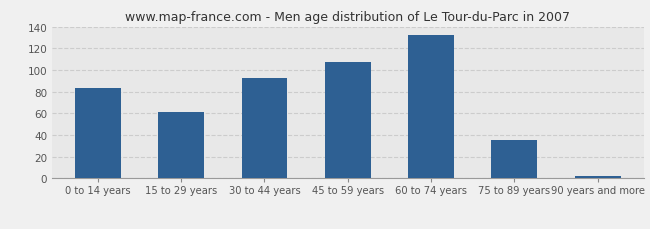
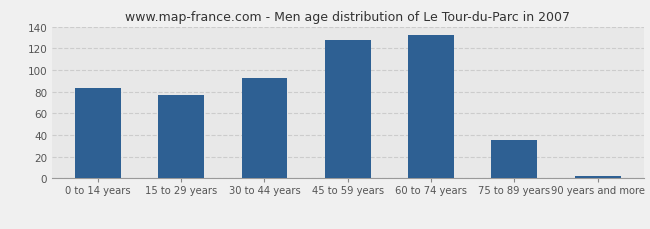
15 to 29 years: 61 -> 77
45 to 59 years: 107 -> 128
